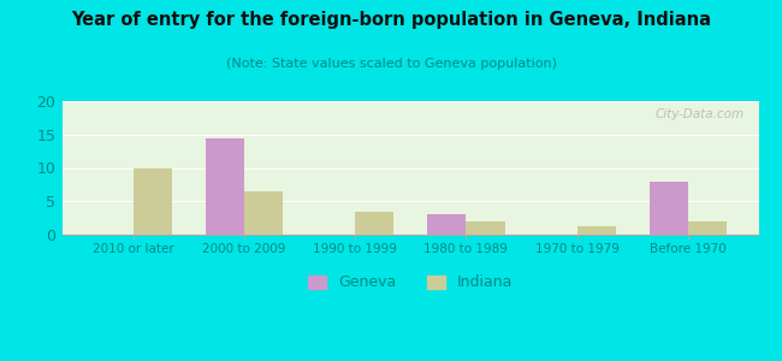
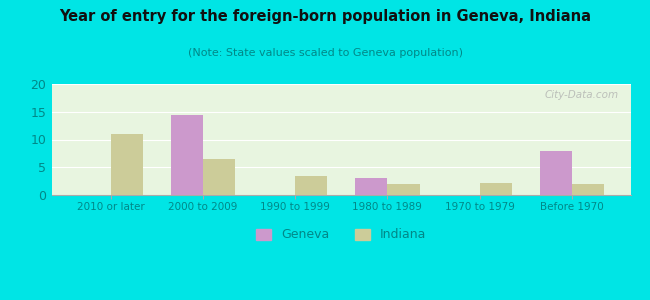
Indiana/2010 or later: 10.0 -> 11.0
Indiana/1970 to 1979: 1.2 -> 2.2
